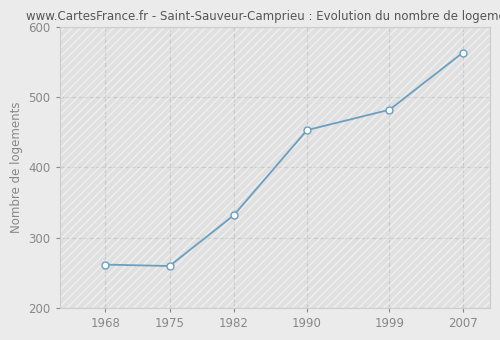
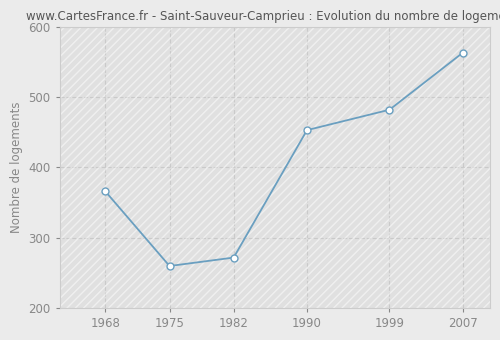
1968: 262 -> 366
1982: 332 -> 272
